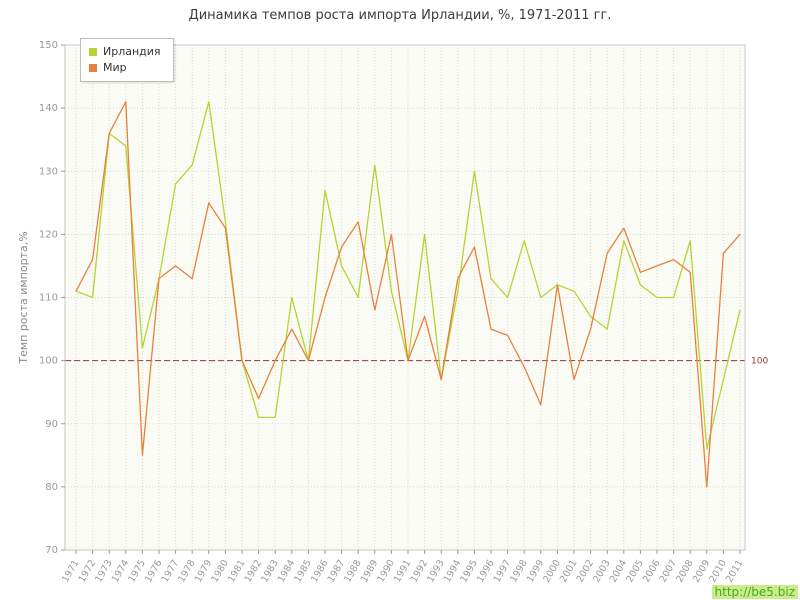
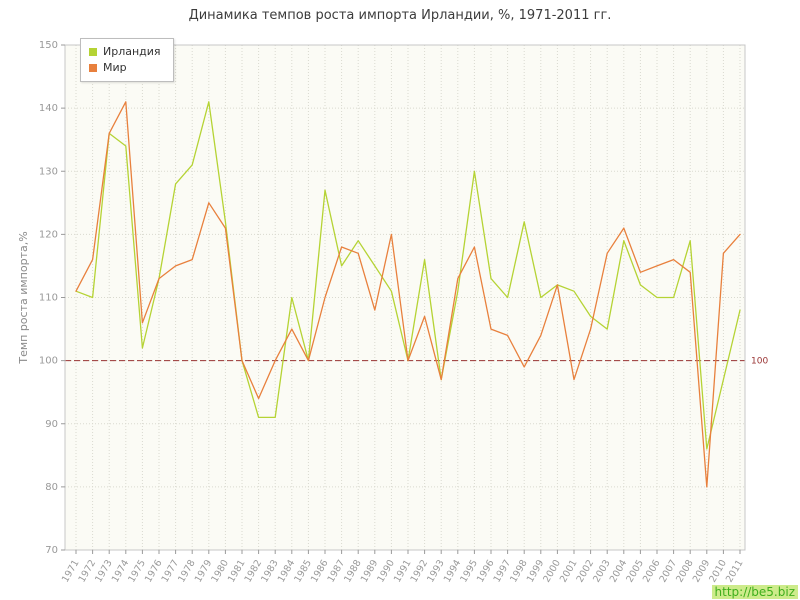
Мир/1975: 85 -> 106
Мир/1978: 113 -> 116
Ирландия/1988: 110 -> 119
Мир/1988: 122 -> 117
Ирландия/1989: 131 -> 115
Ирландия/1992: 120 -> 116
Ирландия/1998: 119 -> 122
Мир/1999: 93 -> 104
